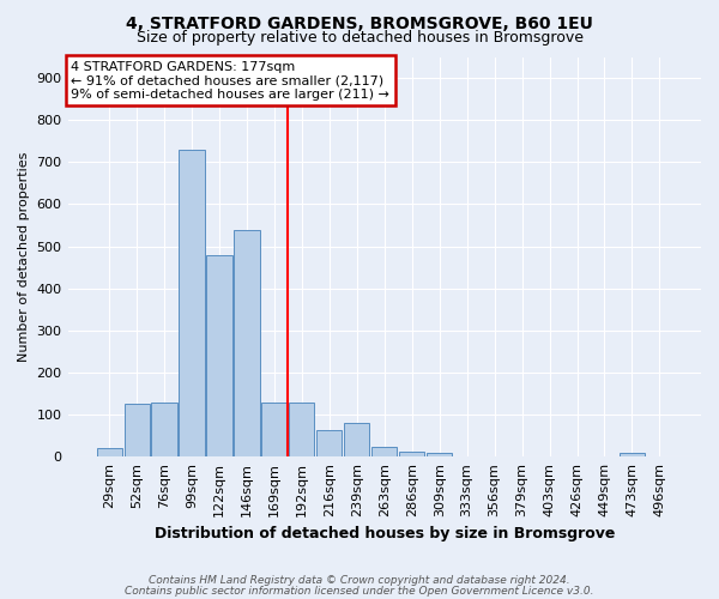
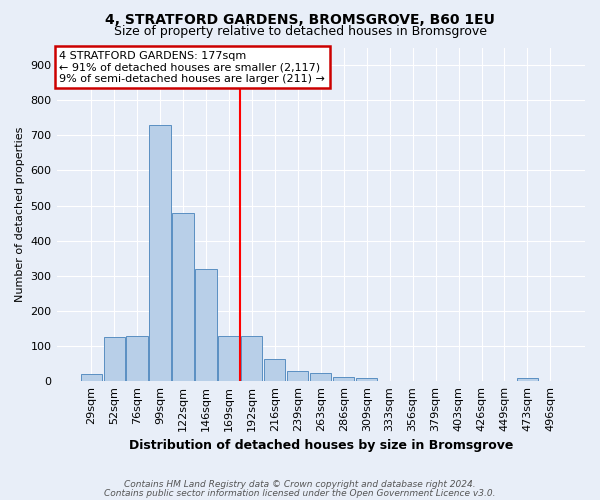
146sqm: 540 -> 320
239sqm: 80 -> 28
